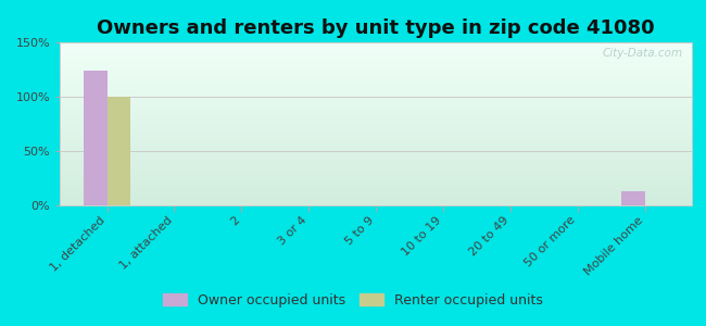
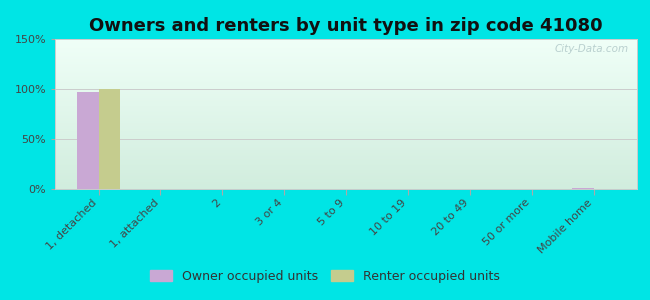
Owner occupied units/1, detached: 124% -> 97%
Owner occupied units/Mobile home: 13% -> 1%
